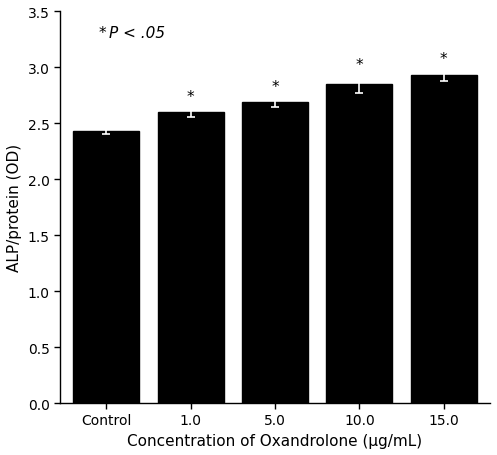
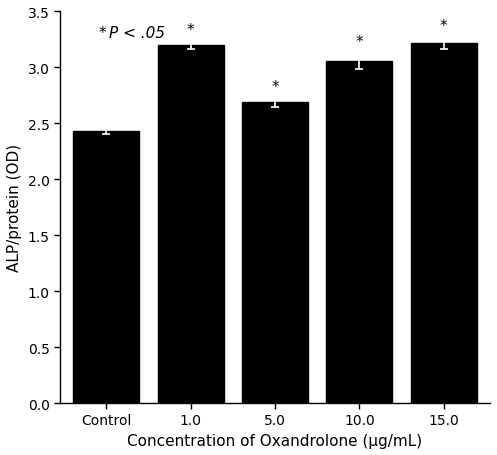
1.0: 2.60 -> 3.20
10.0: 2.85 -> 3.06
15.0: 2.93 -> 3.22
